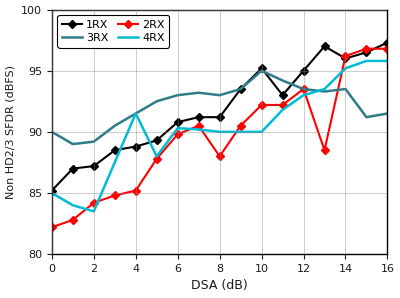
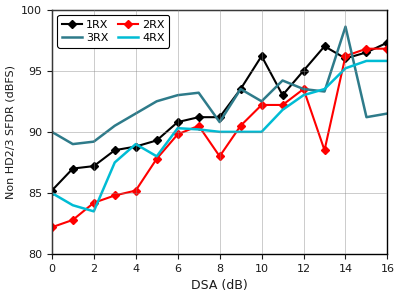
4RX/4: 91.5 -> 89.0
3RX/8: 93.0 -> 90.8
1RX/10: 95.2 -> 96.2
3RX/10: 95.0 -> 92.5
3RX/14: 93.5 -> 98.6
